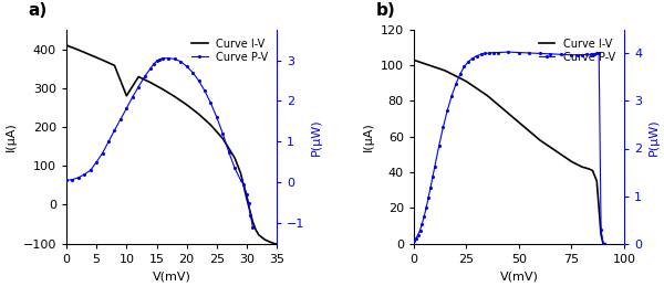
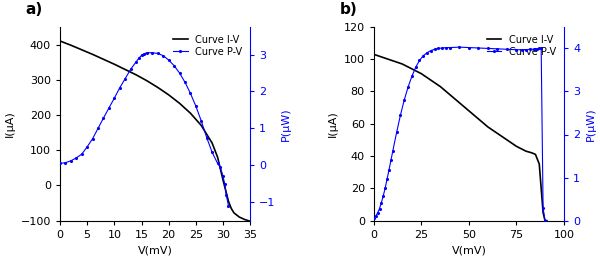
Curve I-V/10: 280 -> 344
